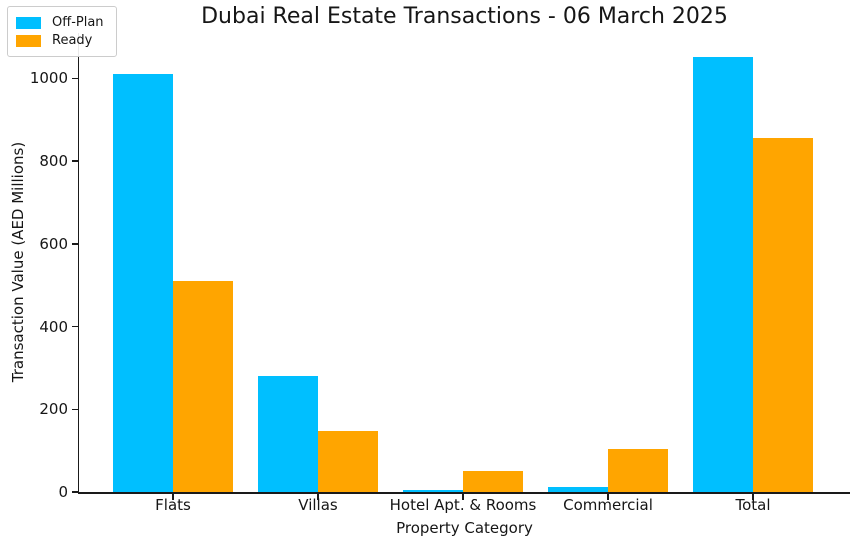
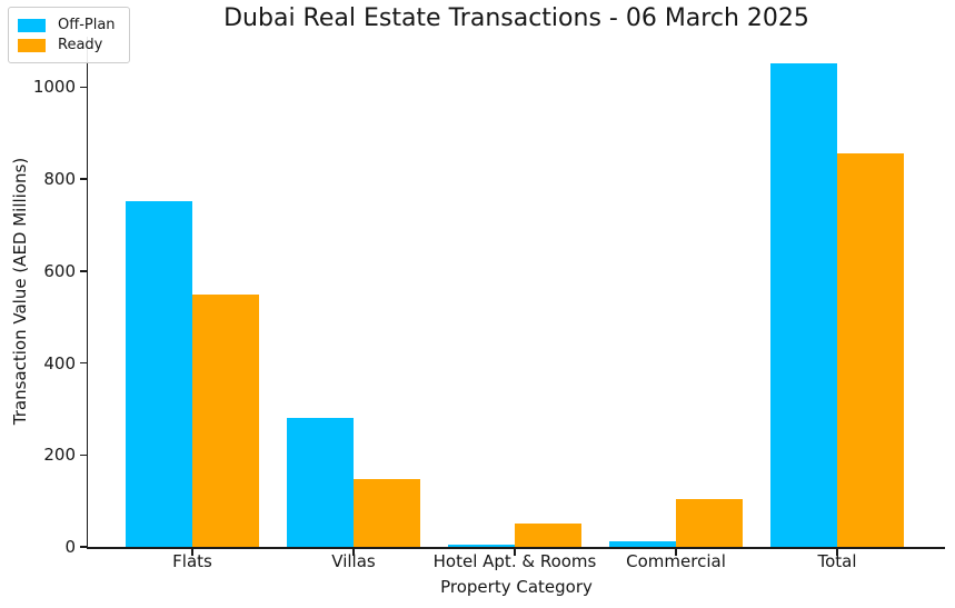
Off-Plan/Flats: 1010 -> 750
Ready/Flats: 510 -> 550
